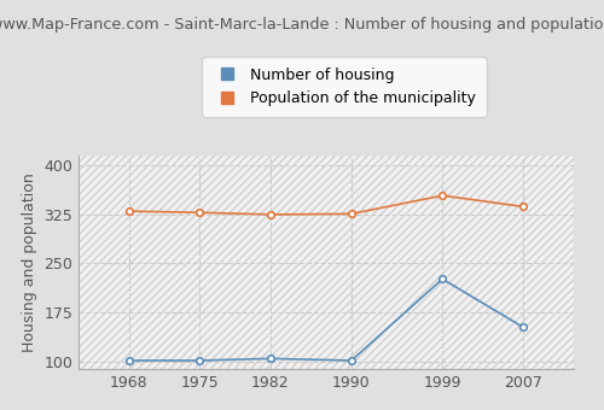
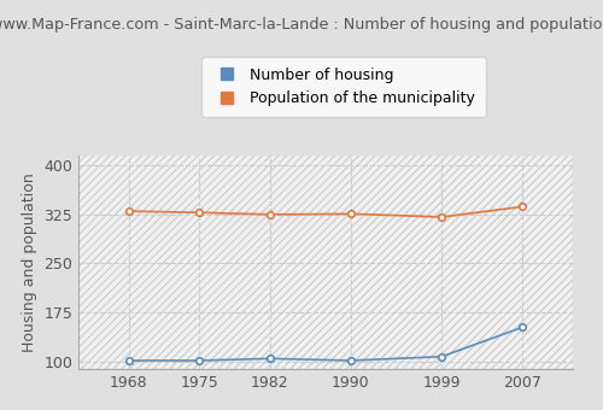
Number of housing/1999: 226 -> 107
Population of the municipality/1999: 354 -> 321
